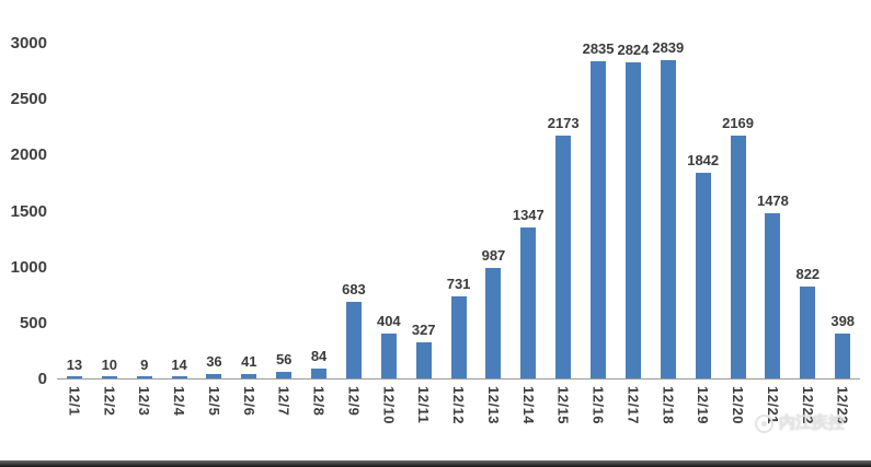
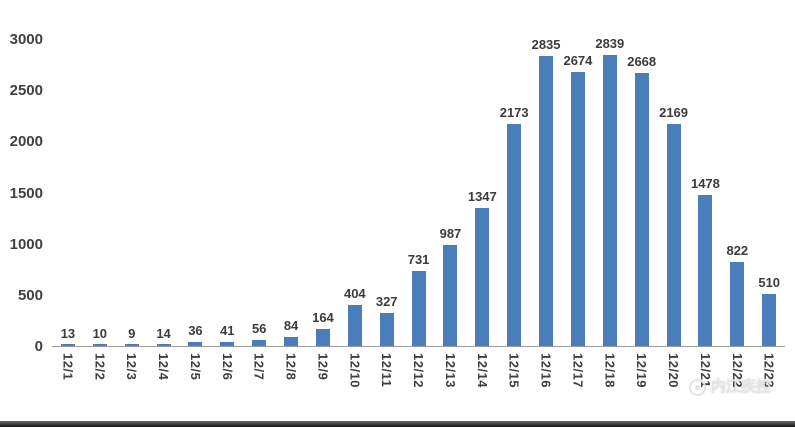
12/9: 683 -> 164
12/17: 2824 -> 2674
12/19: 1842 -> 2668
12/23: 398 -> 510
